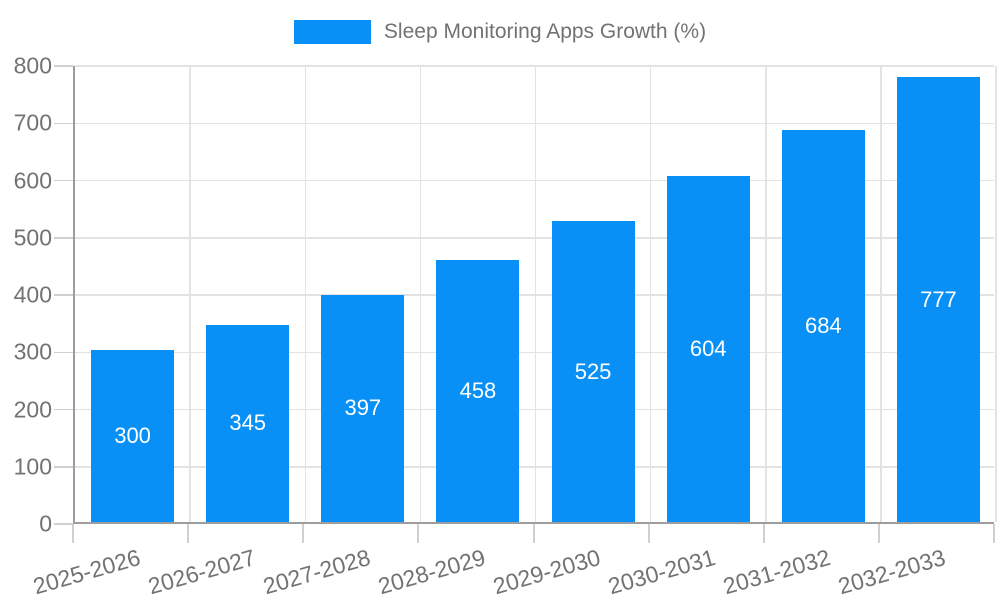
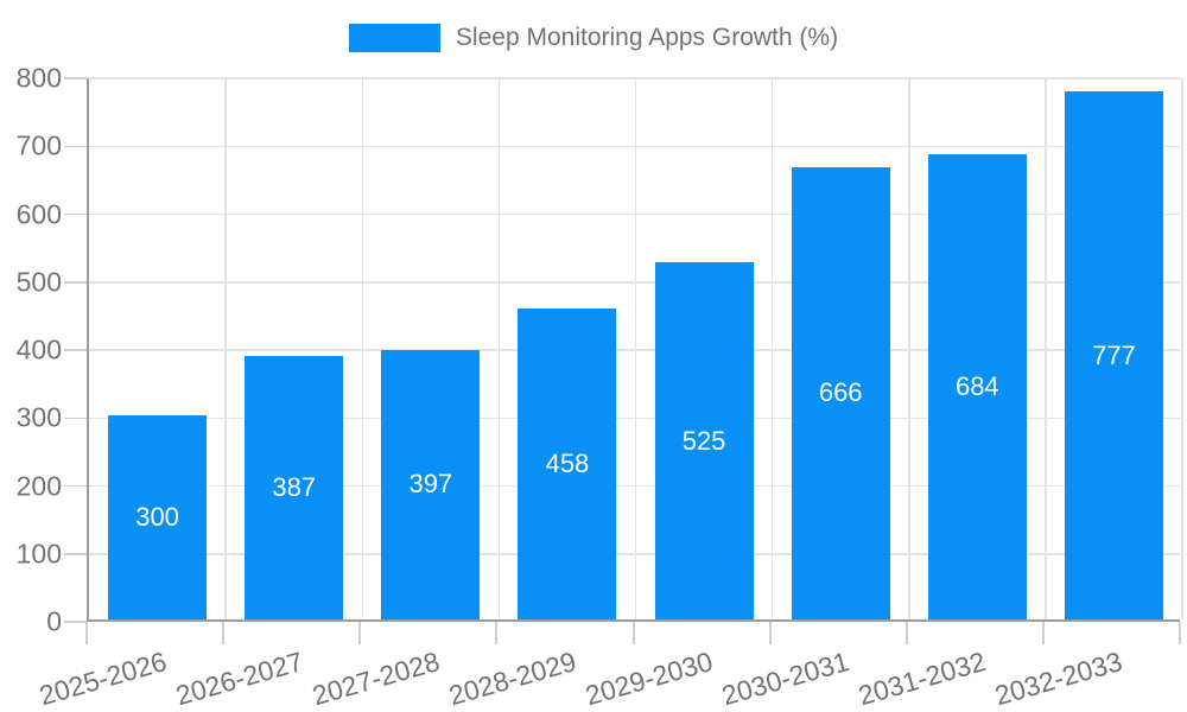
2026-2027: 345 -> 387
2030-2031: 604 -> 666
